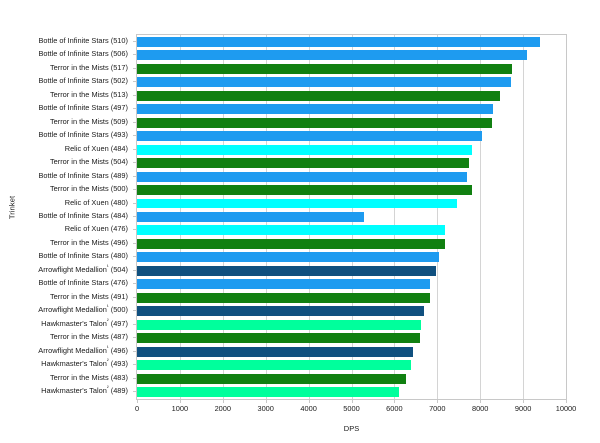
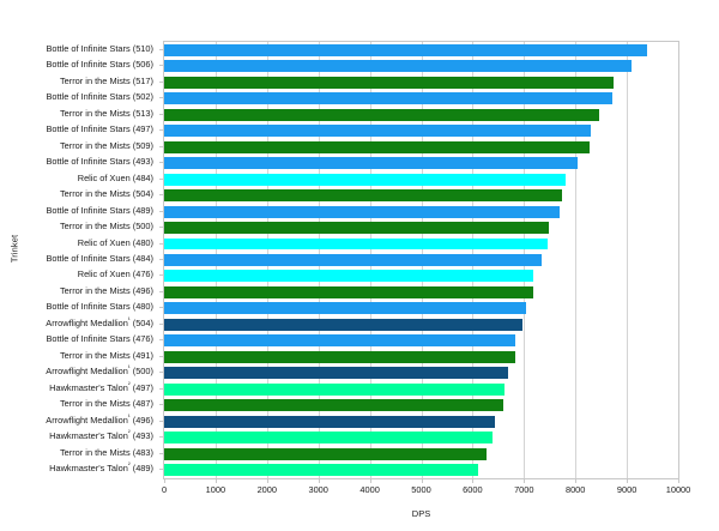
Terror in the Mists (500): 7800 -> 7500
Bottle of Infinite Stars (484): 5300 -> 7400
